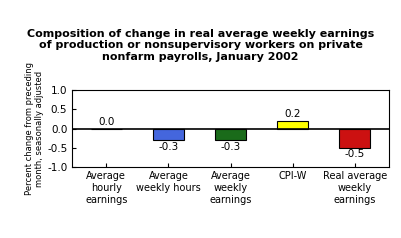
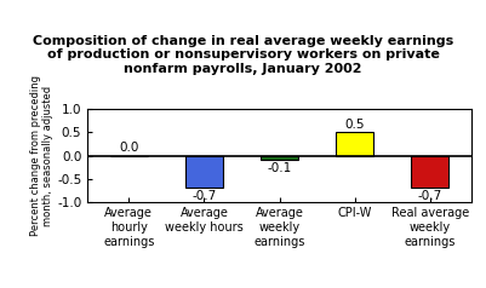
Average weekly hours: -0.3 -> -0.7
Average weekly earnings: -0.3 -> -0.1
CPI-W: 0.2 -> 0.5
Real average weekly earnings: -0.5 -> -0.7
